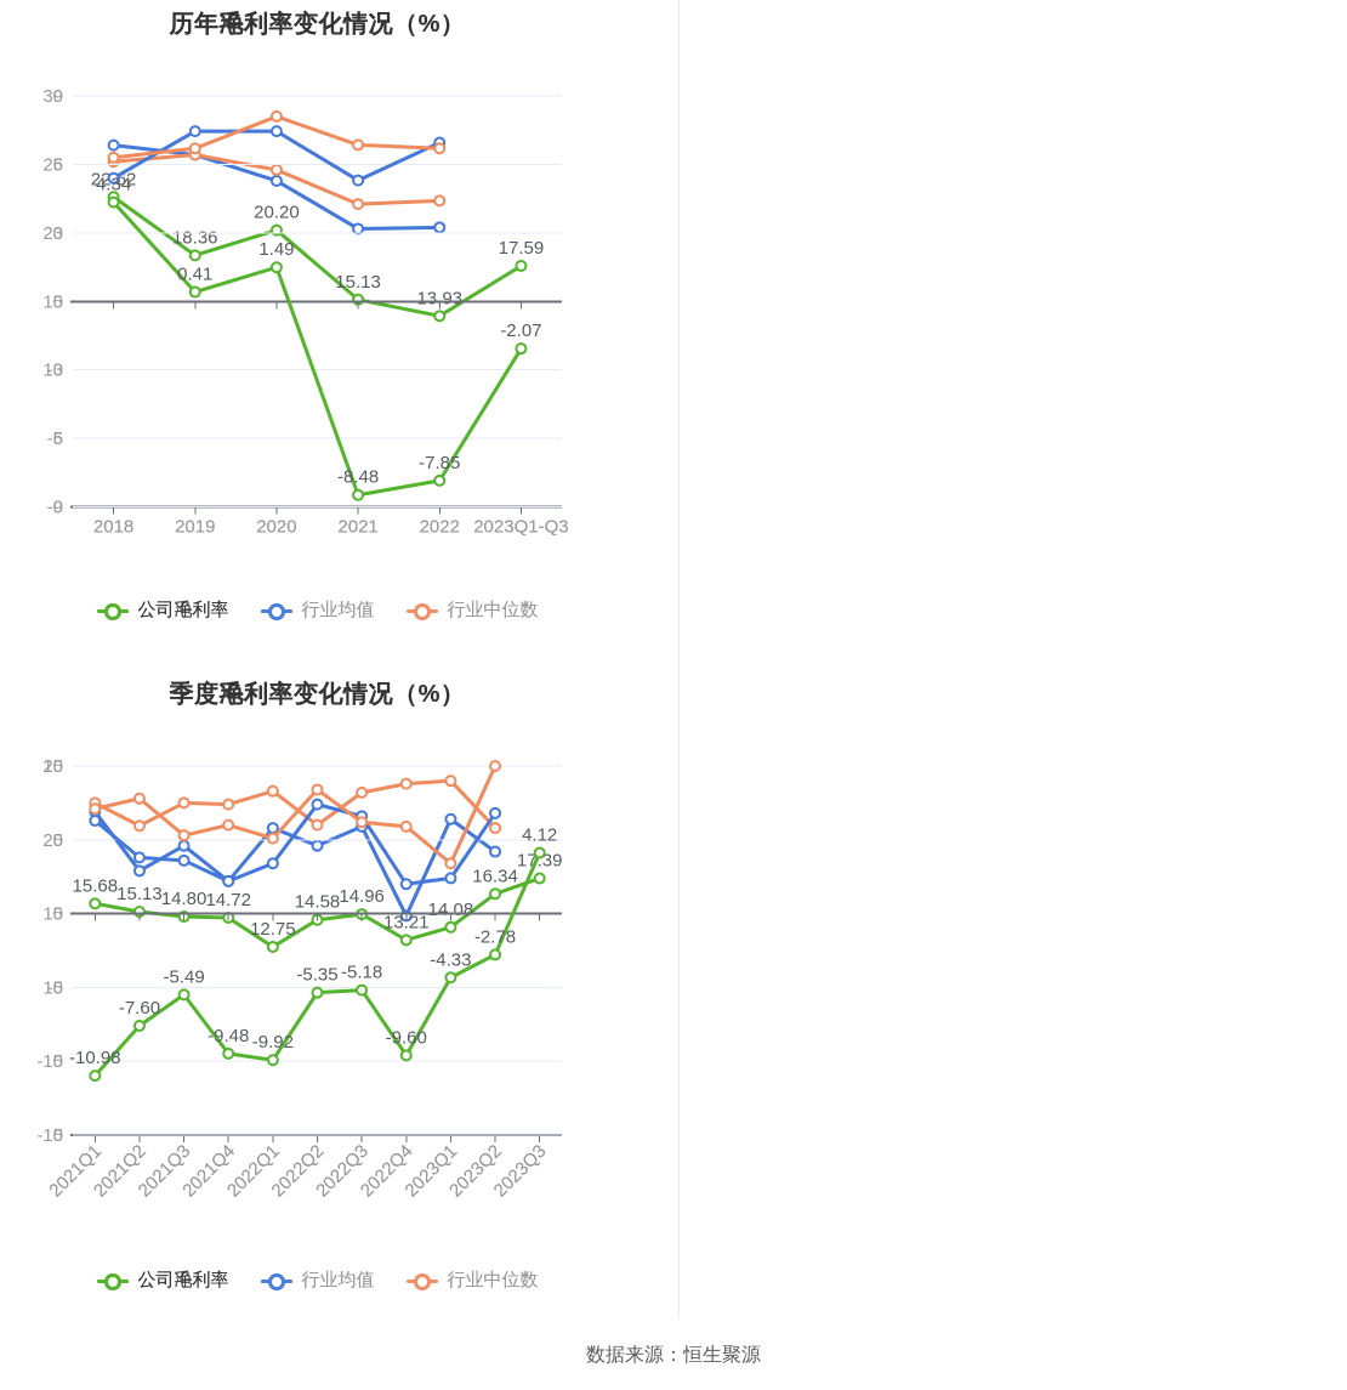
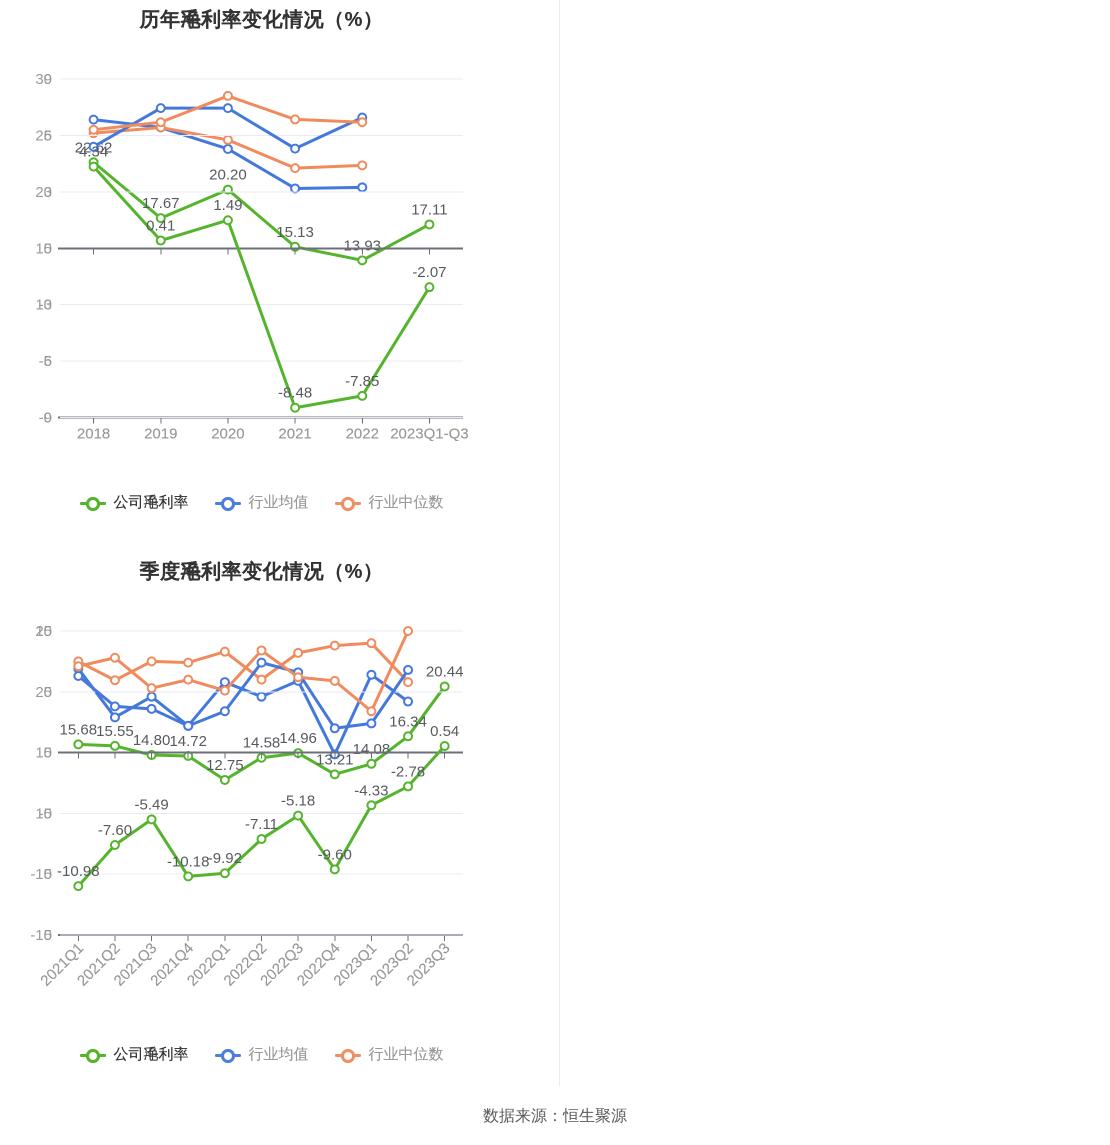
历年毛利率变化情况（%）/公司毛利率/2019: 18.36 -> 17.67
历年毛利率变化情况（%）/公司毛利率/2023Q1-Q3: 17.59 -> 17.11
季度毛利率变化情况（%）/公司毛利率/2021Q2: 15.13 -> 15.55
季度毛利率变化情况（%）/公司毛利率/2023Q3: 17.39 -> 20.44
季度净利率变化情况（%）/公司净利率/2021Q4: -9.48 -> -10.18
季度净利率变化情况（%）/公司净利率/2022Q2: -5.35 -> -7.11
季度净利率变化情况（%）/公司净利率/2023Q3: 4.12 -> 0.54
